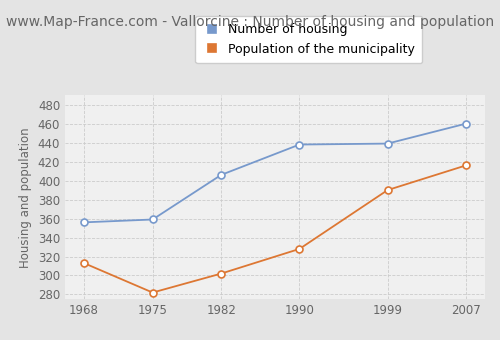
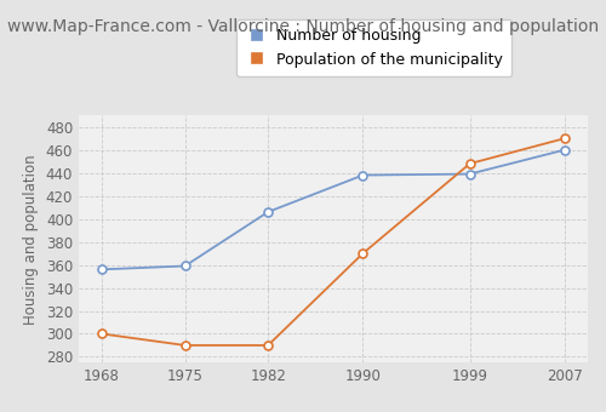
Population of the municipality/1968: 313 -> 300
Population of the municipality/1975: 282 -> 290
Population of the municipality/1982: 302 -> 290
Population of the municipality/1990: 328 -> 370
Population of the municipality/1999: 390 -> 448
Population of the municipality/2007: 416 -> 470
